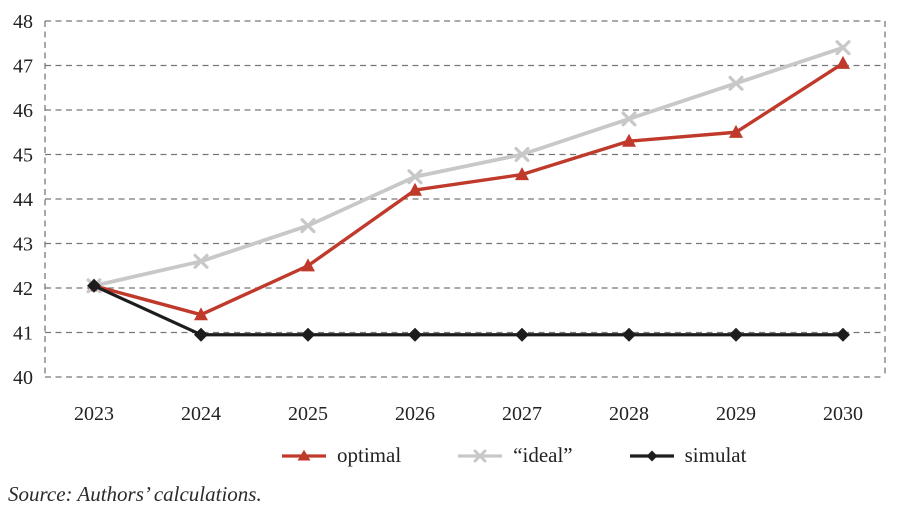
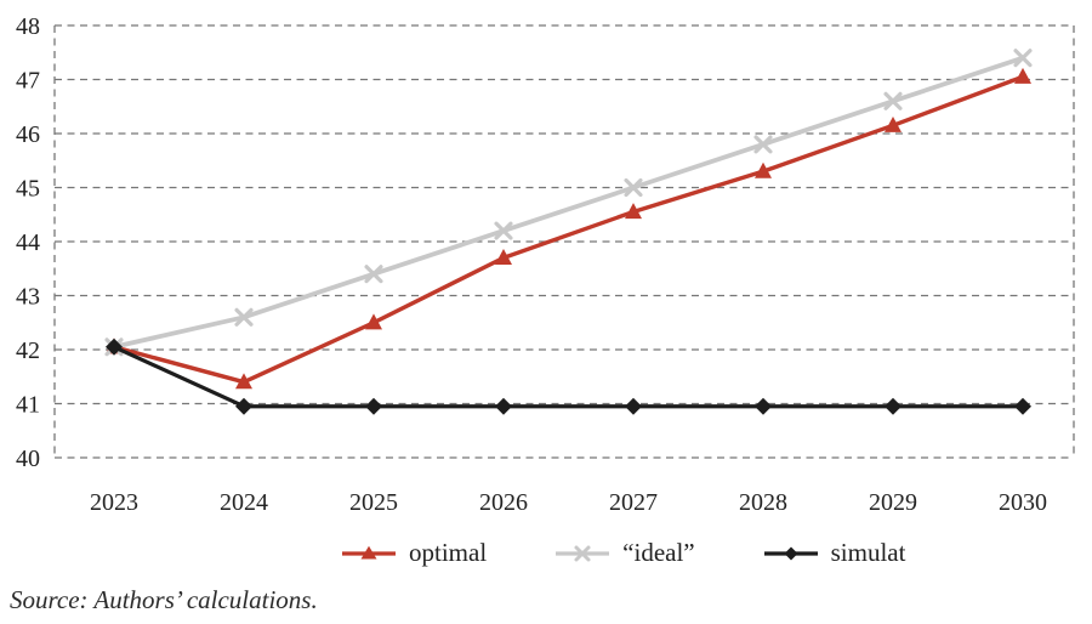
optimal/2026: 44.2 -> 43.7
“ideal”/2026: 44.5 -> 44.2
optimal/2029: 45.5 -> 46.1
